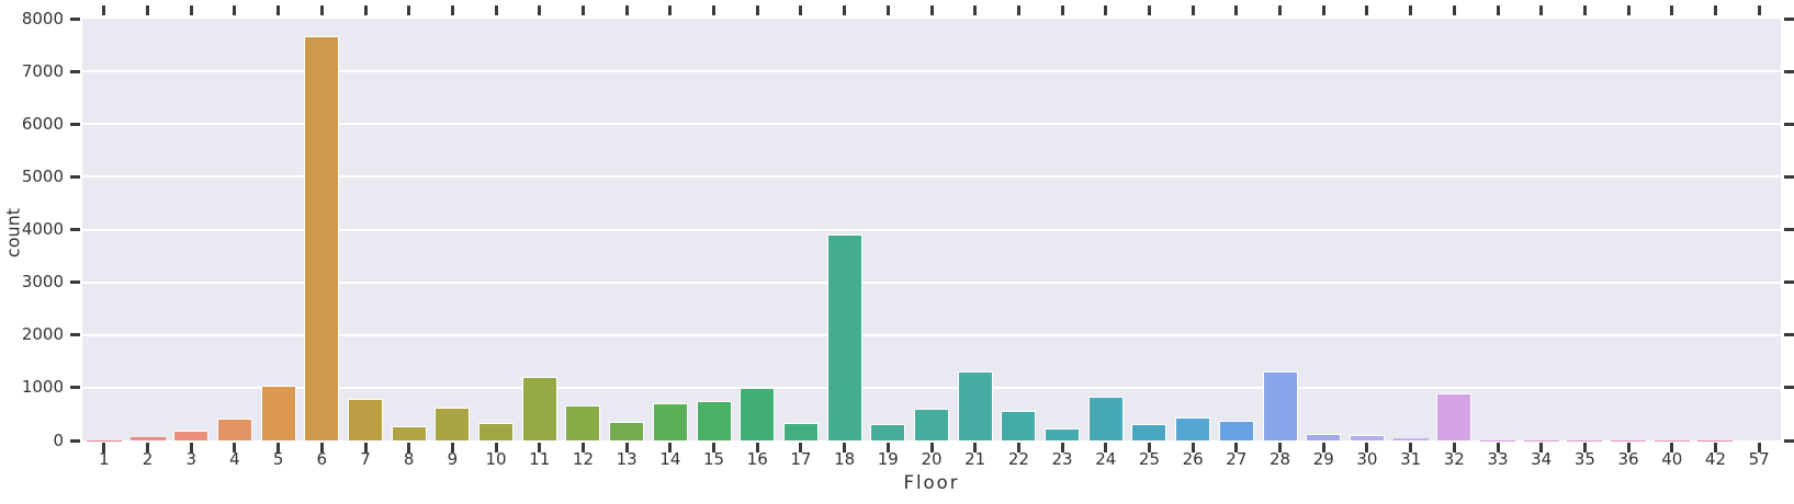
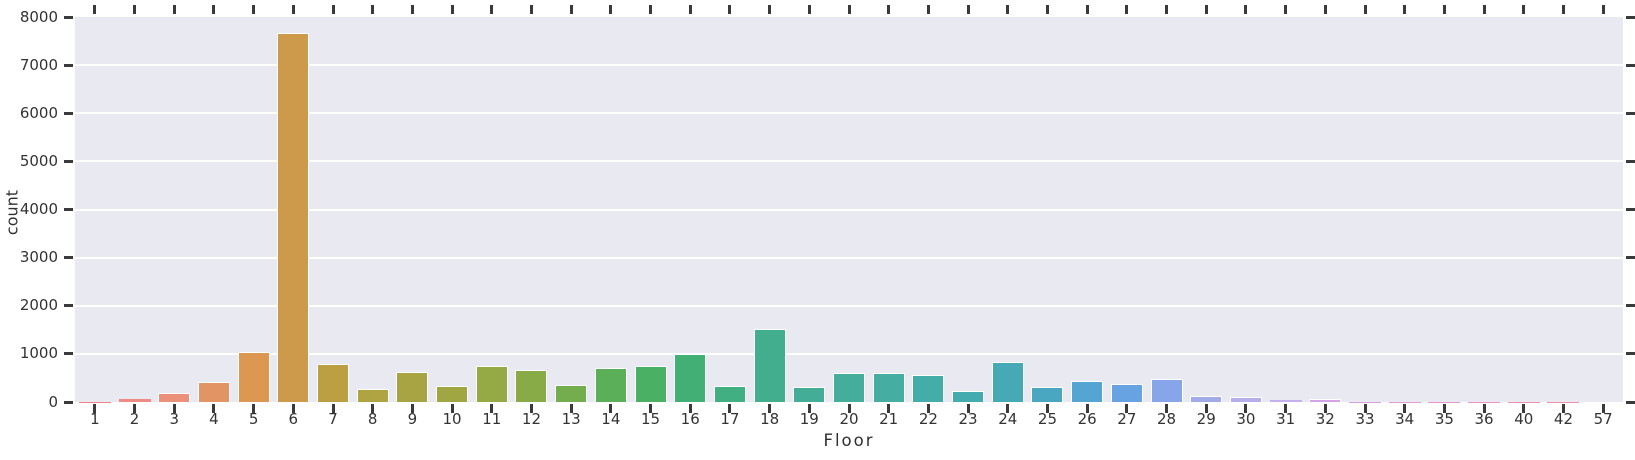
11: 1200 -> 800
18: 3900 -> 1500
21: 1300 -> 600
28: 1300 -> 500
32: 900 -> 100
